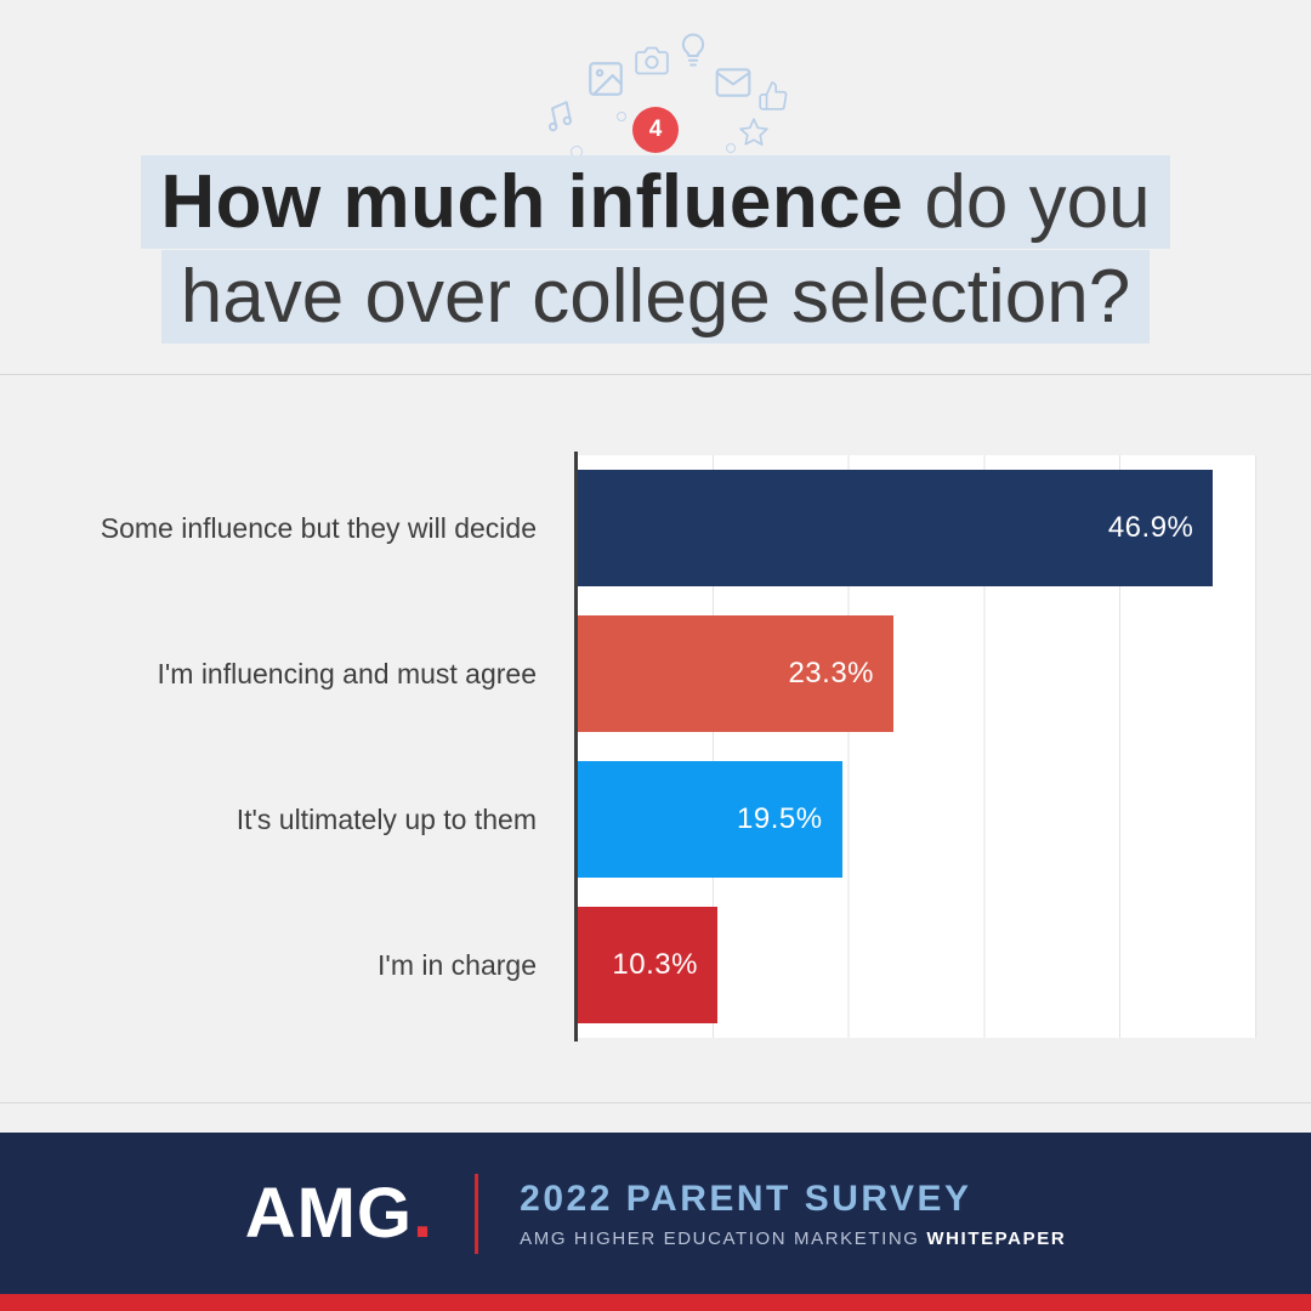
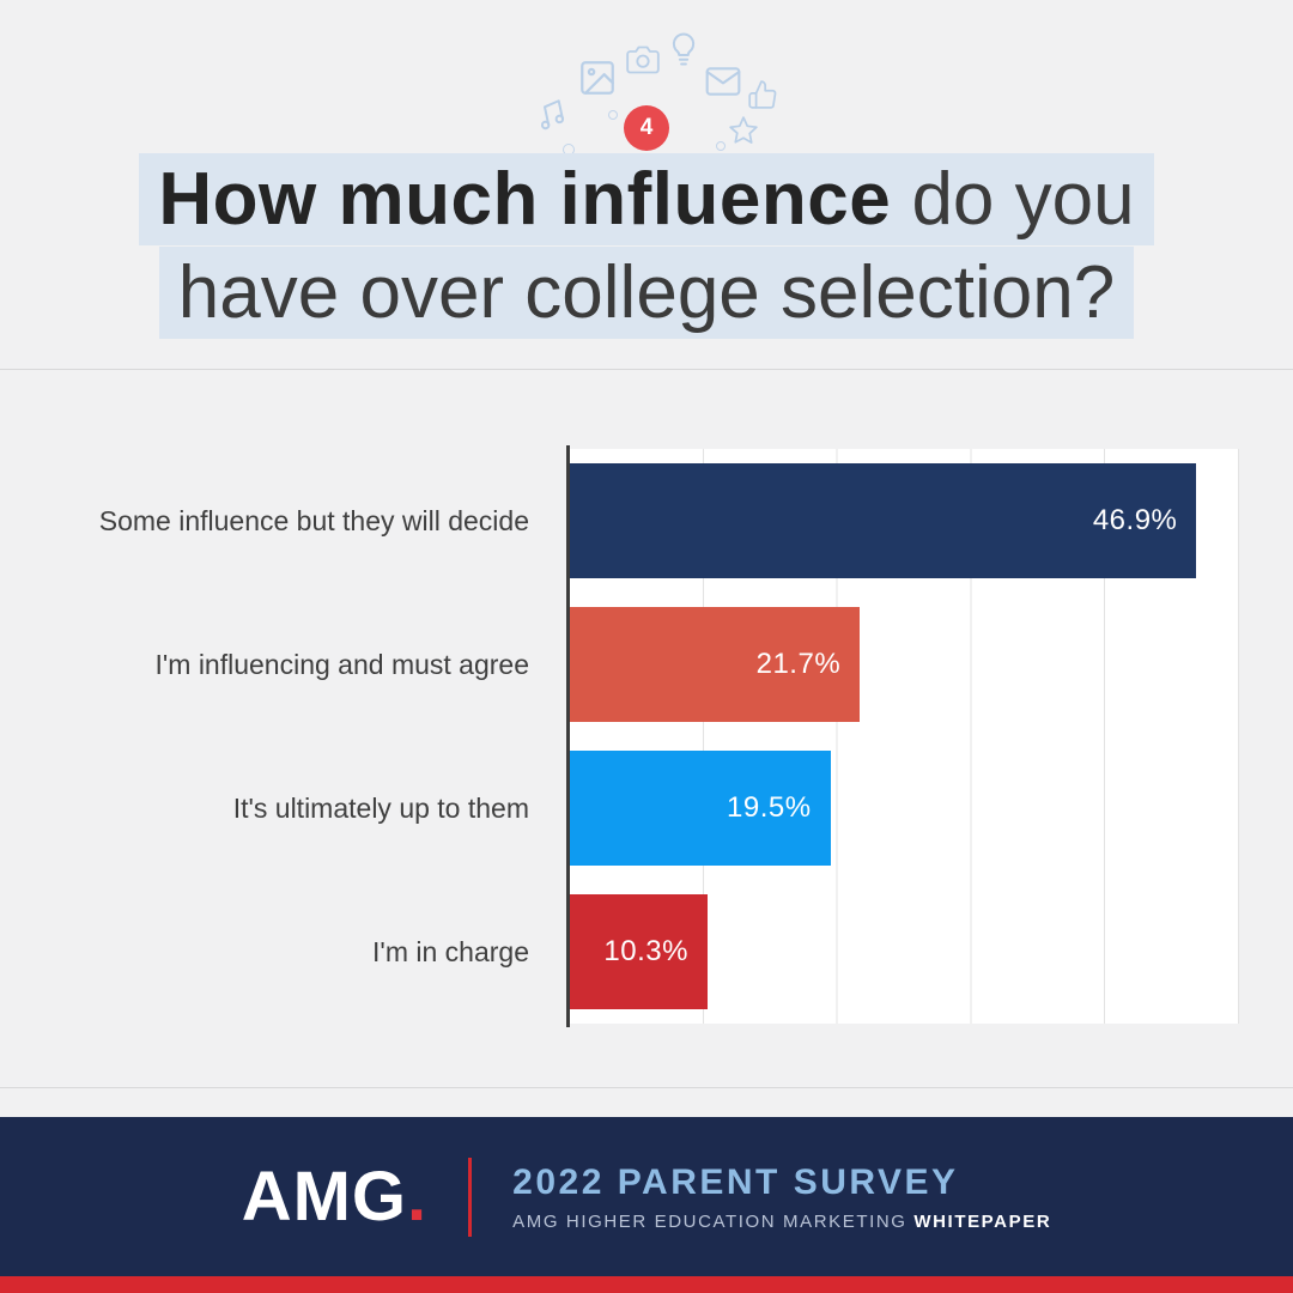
I'm influencing and must agree: 23.3% -> 21.7%
